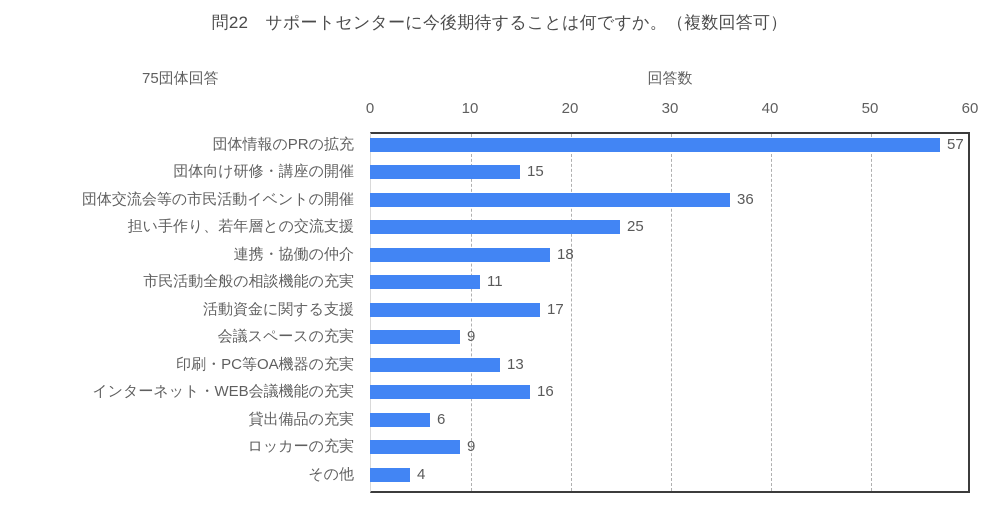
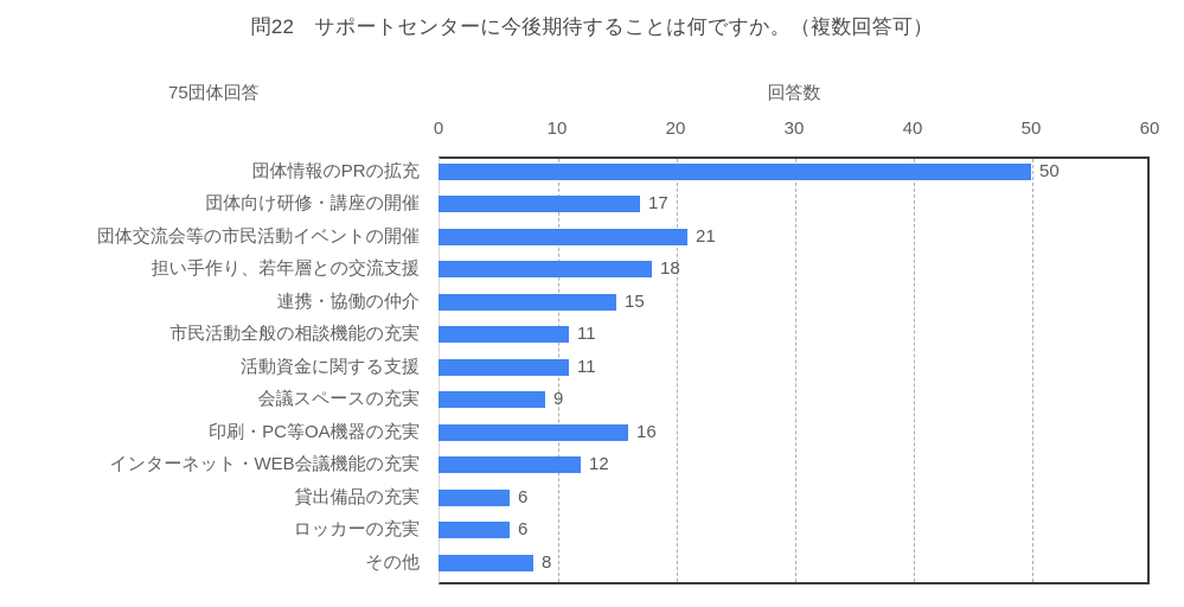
団体情報のPRの拡充: 57 -> 50
団体向け研修・講座の開催: 15 -> 17
団体交流会等の市民活動イベントの開催: 36 -> 21
担い手作り、若年層との交流支援: 25 -> 18
連携・協働の仲介: 18 -> 15
活動資金に関する支援: 17 -> 11
印刷・PC等OA機器の充実: 13 -> 16
インターネット・WEB会議機能の充実: 16 -> 12
ロッカーの充実: 9 -> 6
その他: 4 -> 8
